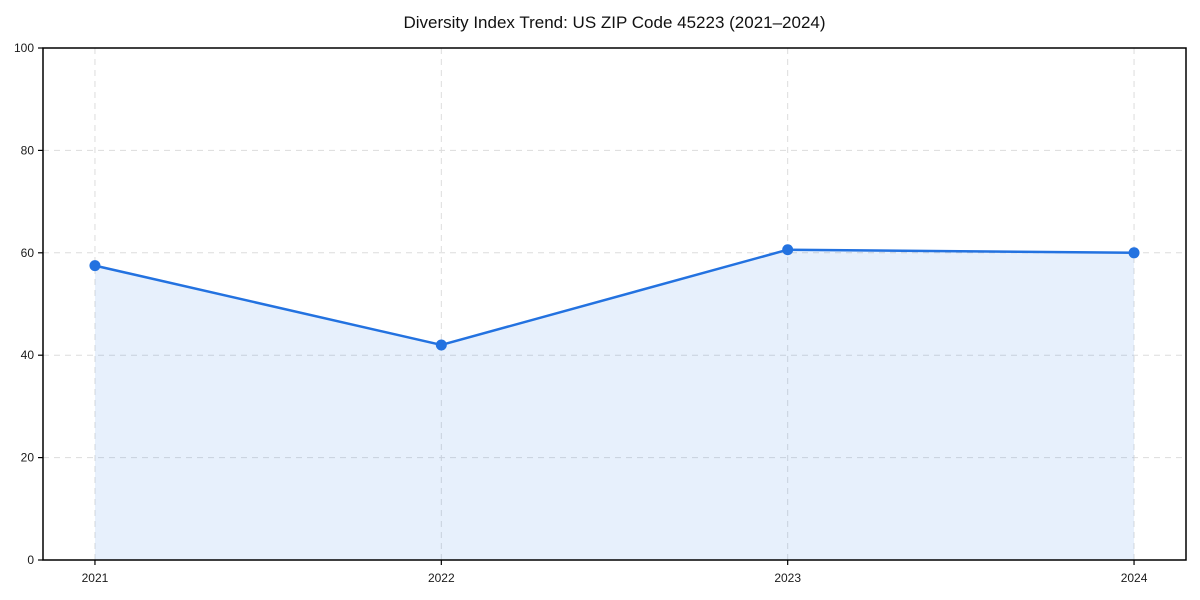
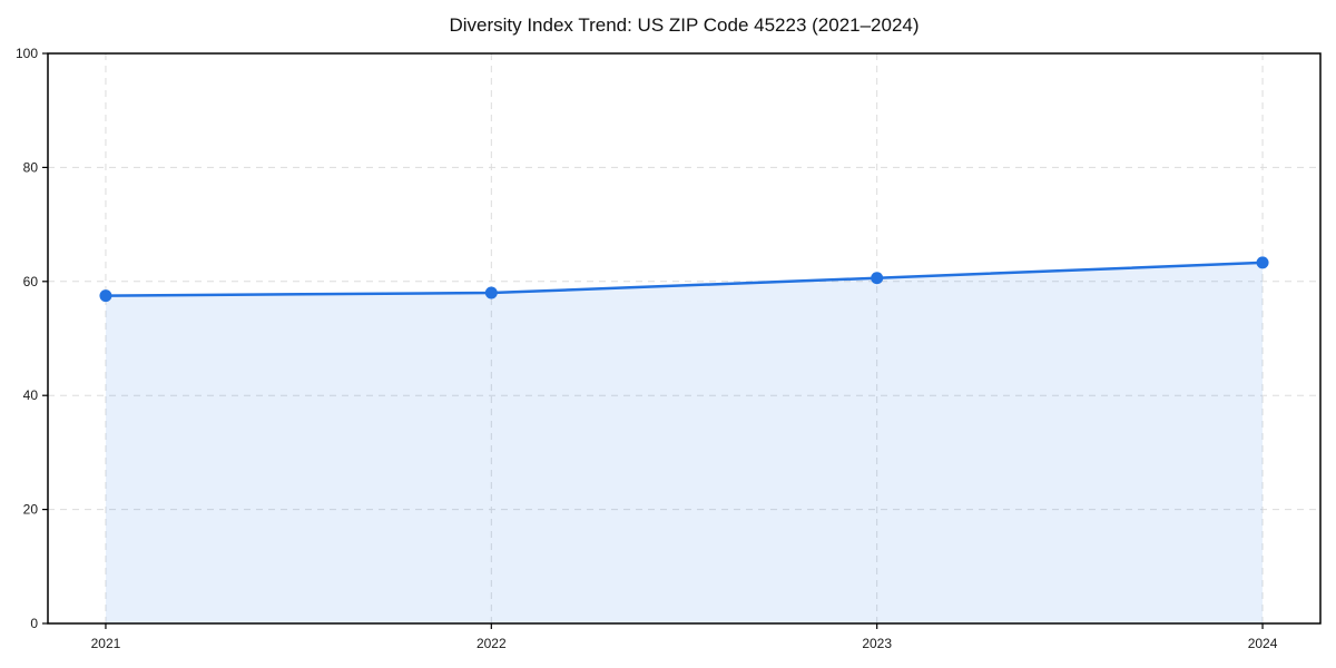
2022: 42 -> 58
2024: 60 -> 63
